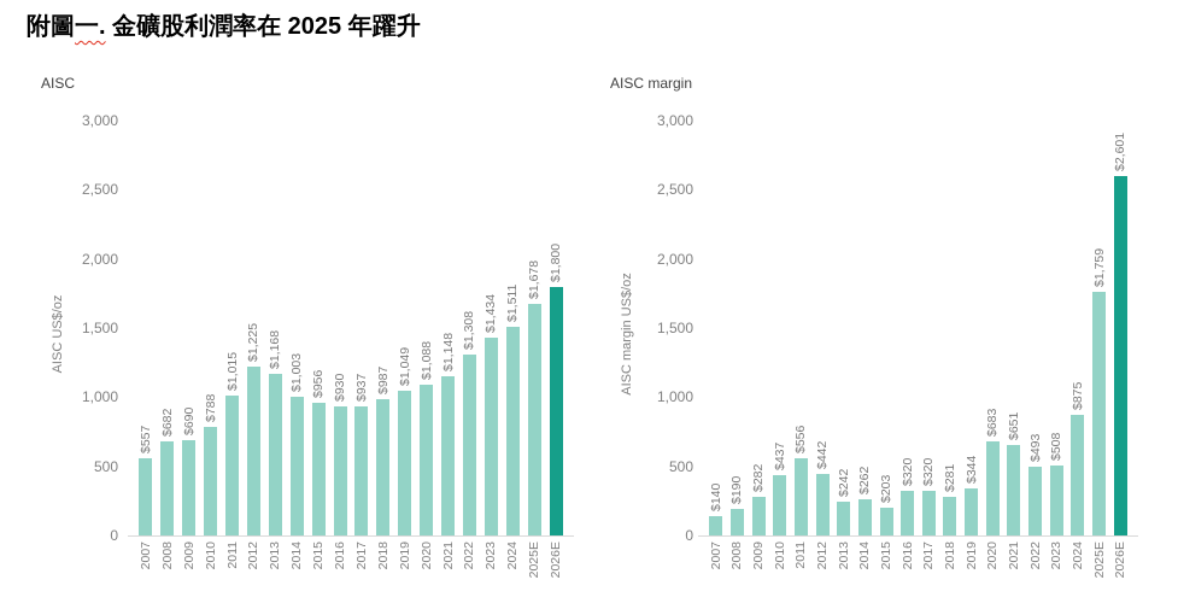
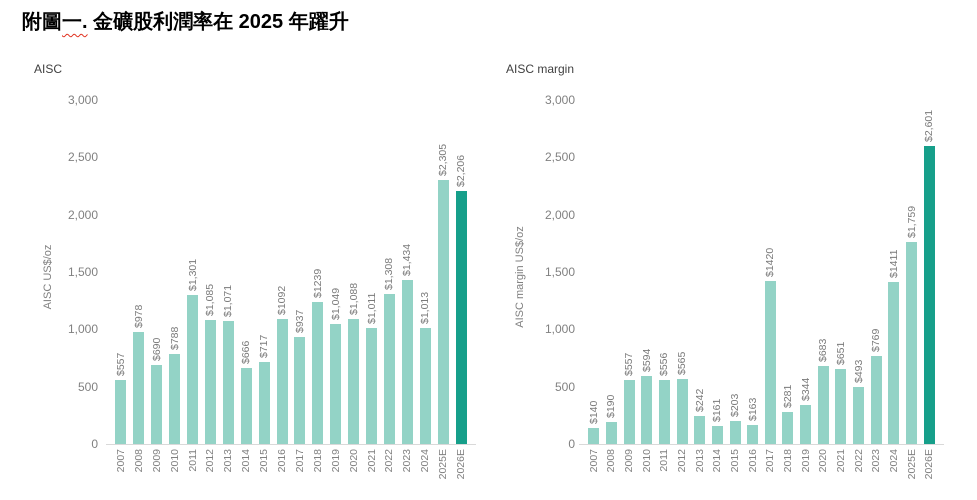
AISC/2008: $682 -> $978
AISC/2011: $1,015 -> $1,301
AISC/2012: $1,225 -> $1,085
AISC/2013: $1,168 -> $1,071
AISC/2014: $1,003 -> $666
AISC/2015: $956 -> $717
AISC/2016: $930 -> $1092
AISC/2018: $987 -> $1239
AISC/2021: $1,148 -> $1,011
AISC/2024: $1,511 -> $1,013
AISC/2025E: $1,678 -> $2,305
AISC/2026E: $1,800 -> $2,206
AISC margin/2009: $282 -> $557
AISC margin/2010: $437 -> $594
AISC margin/2012: $442 -> $565
AISC margin/2014: $262 -> $161
AISC margin/2016: $320 -> $163
AISC margin/2017: $320 -> $1420
AISC margin/2023: $508 -> $769
AISC margin/2024: $875 -> $1411
